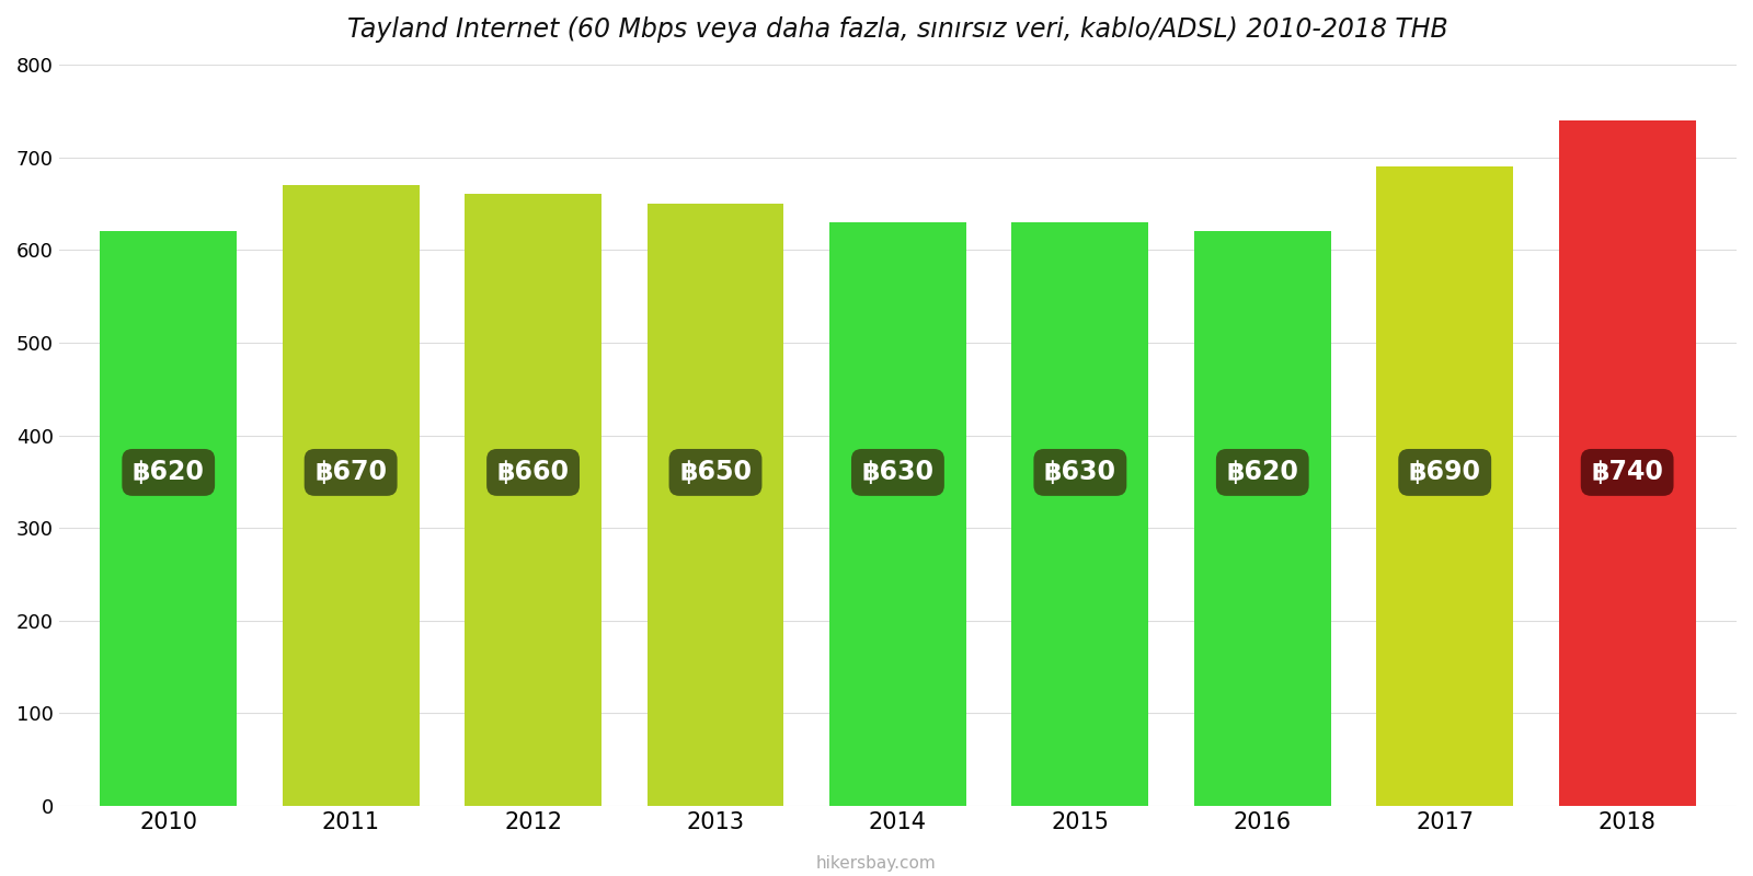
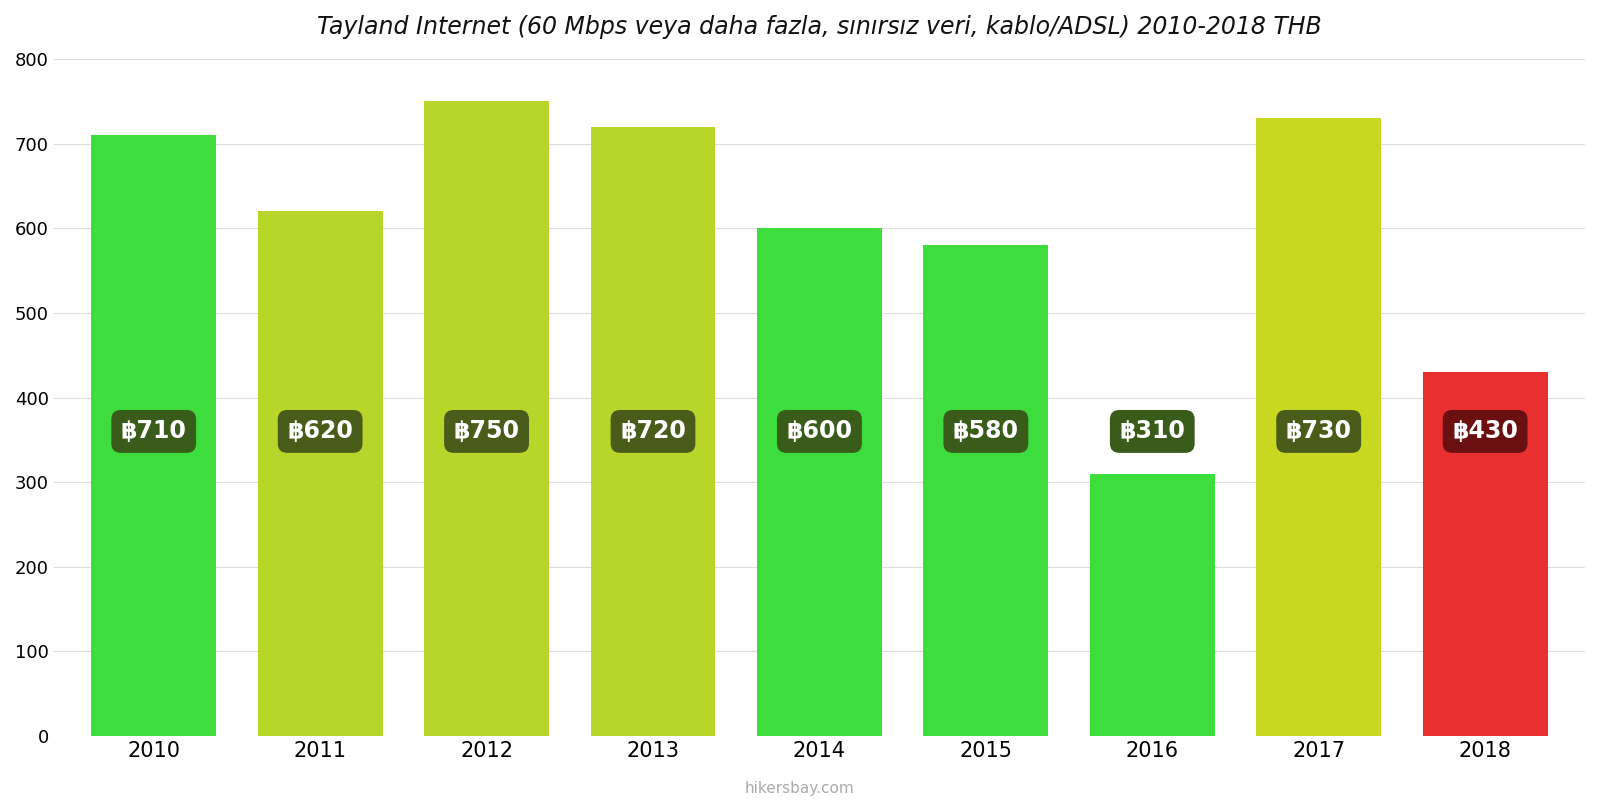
2010: ฿620 -> ฿710
2011: ฿670 -> ฿620
2012: ฿660 -> ฿750
2013: ฿650 -> ฿720
2014: ฿630 -> ฿600
2015: ฿630 -> ฿580
2016: ฿620 -> ฿310
2017: ฿690 -> ฿730
2018: ฿740 -> ฿430
